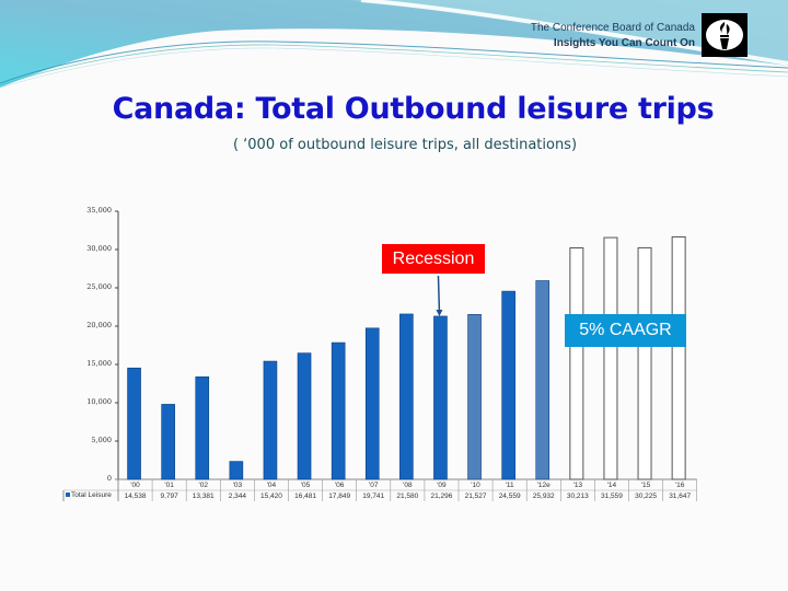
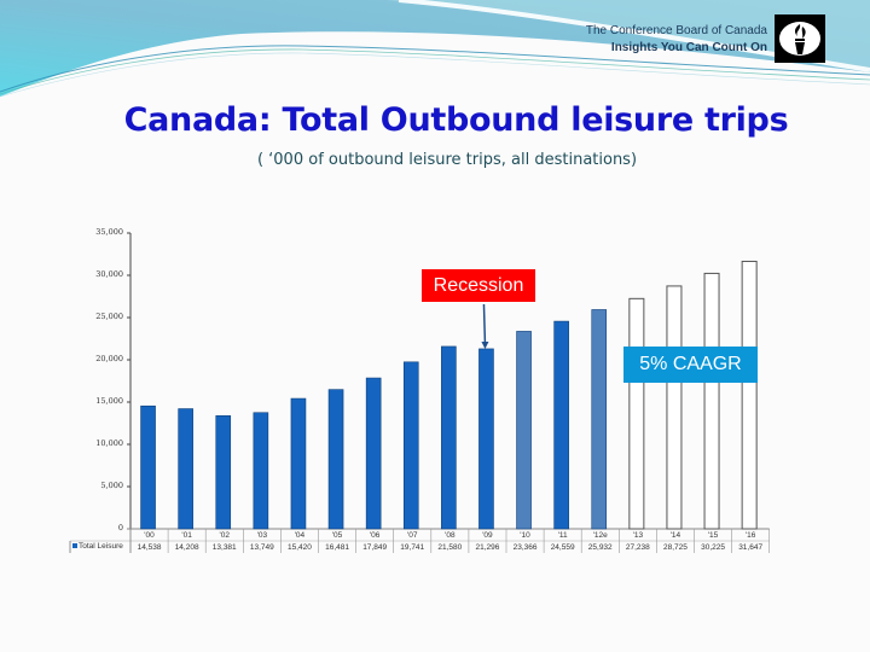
'01: 9,797 -> 14,208
'03: 2,344 -> 13,749
'10: 21,527 -> 23,366
'13: 30,213 -> 27,238
'14: 31,559 -> 28,725
